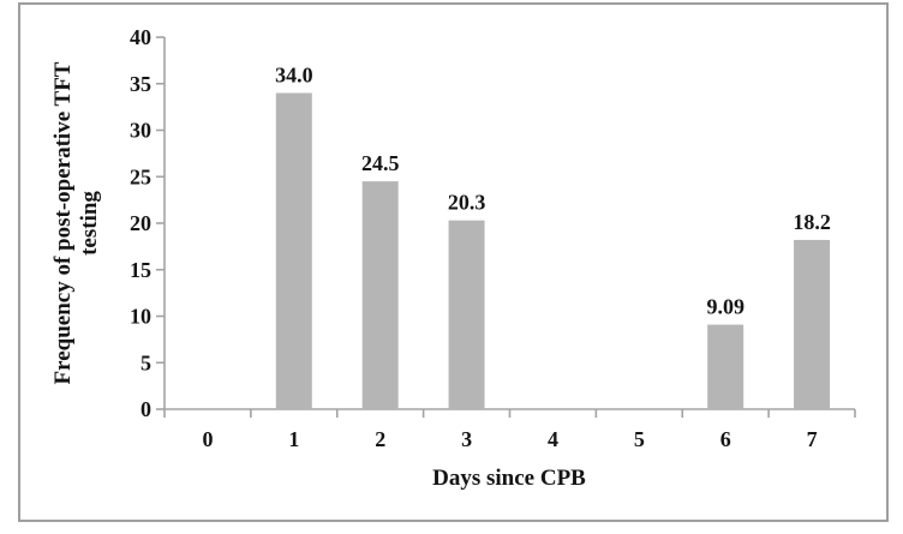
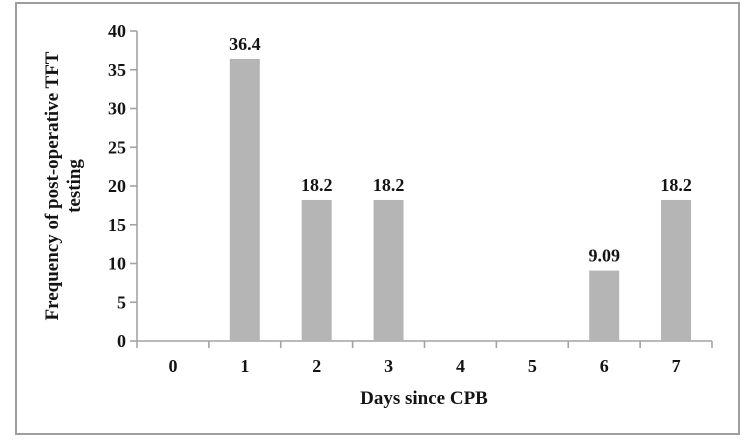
1: 34.0 -> 36.4
2: 24.5 -> 18.2
3: 20.3 -> 18.2
